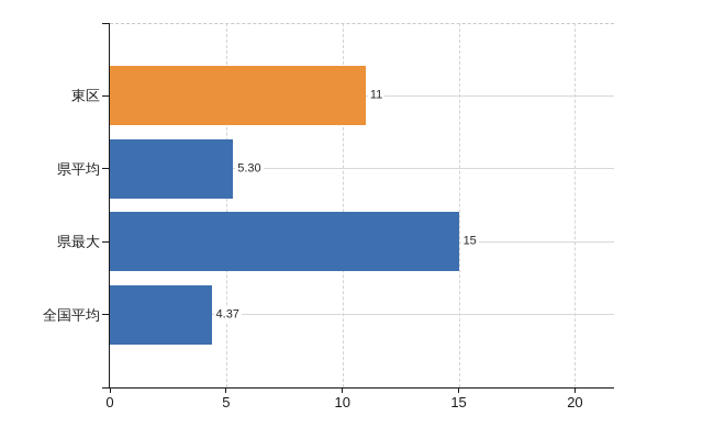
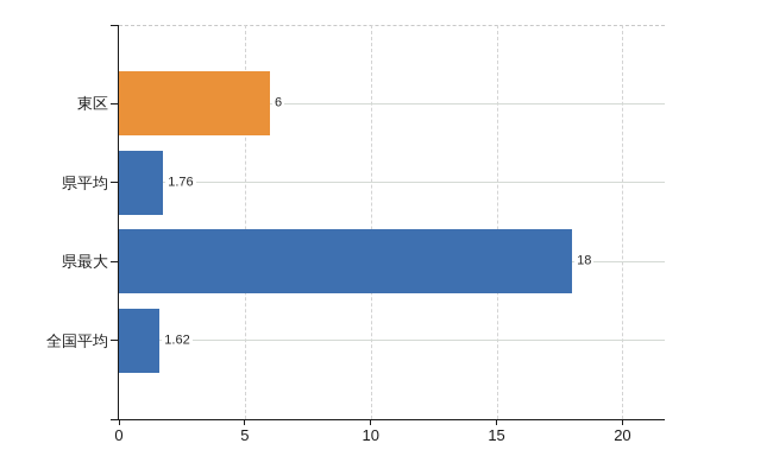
東区: 11 -> 6
県平均: 5.30 -> 1.76
県最大: 15 -> 18
全国平均: 4.37 -> 1.62
